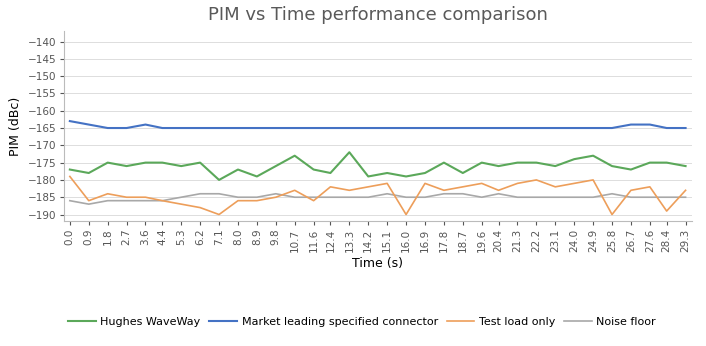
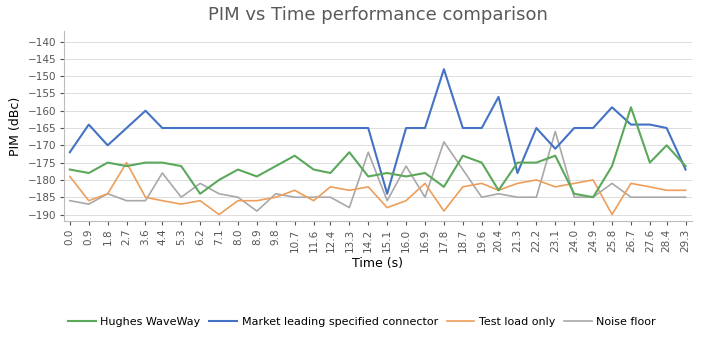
Market leading specified connector/0.0: -163 -> -172
Market leading specified connector/1.8: -165 -> -170
Noise floor/1.8: -186 -> -184
Test load only/2.7: -185 -> -175
Market leading specified connector/3.6: -164 -> -160
Noise floor/4.4: -186 -> -178
Hughes WaveWay/6.2: -175 -> -184
Test load only/6.2: -188 -> -186
Noise floor/6.2: -184 -> -181
Noise floor/8.9: -185 -> -189
Noise floor/13.3: -185 -> -188
Noise floor/14.2: -185 -> -172
Market leading specified connector/15.1: -165 -> -184
Test load only/15.1: -181 -> -188
Noise floor/15.1: -184 -> -186
Test load only/16.0: -190 -> -186
Noise floor/16.0: -185 -> -176
Hughes WaveWay/17.8: -175 -> -182
Market leading specified connector/17.8: -165 -> -148
Test load only/17.8: -183 -> -189
Noise floor/17.8: -184 -> -169
Hughes WaveWay/18.7: -178 -> -173
Noise floor/18.7: -184 -> -177
Hughes WaveWay/20.4: -176 -> -183
Market leading specified connector/20.4: -165 -> -156
Market leading specified connector/21.3: -165 -> -178
Hughes WaveWay/23.1: -176 -> -173
Market leading specified connector/23.1: -165 -> -171
Noise floor/23.1: -185 -> -166
Hughes WaveWay/24.0: -174 -> -184
Hughes WaveWay/24.9: -173 -> -185
Market leading specified connector/25.8: -165 -> -159
Noise floor/25.8: -184 -> -181
Hughes WaveWay/26.7: -177 -> -159
Test load only/26.7: -183 -> -181
Hughes WaveWay/28.4: -175 -> -170
Test load only/28.4: -189 -> -183
Market leading specified connector/29.3: -165 -> -177
